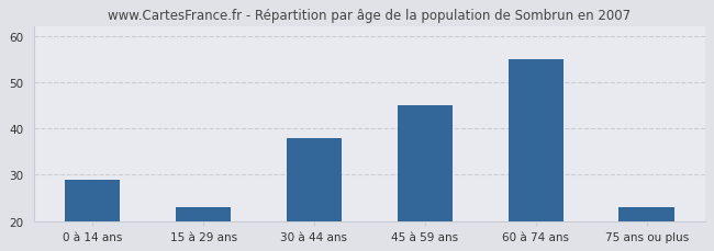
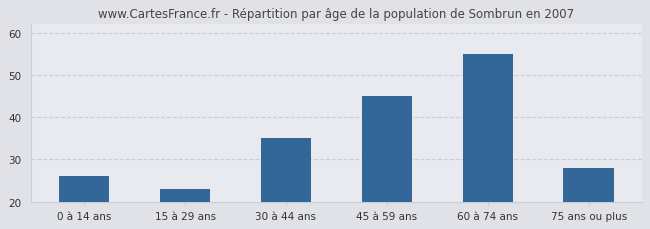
0 à 14 ans: 29 -> 26
30 à 44 ans: 38 -> 35
75 ans ou plus: 23 -> 28
